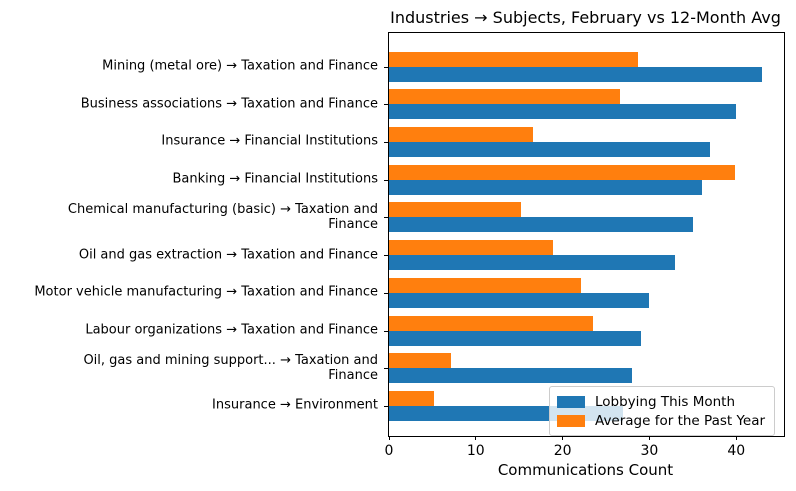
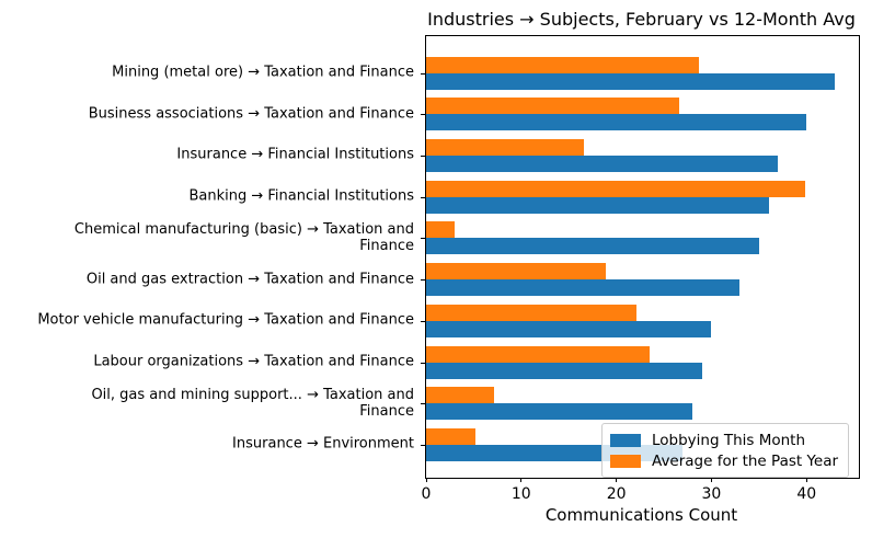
Average for the Past Year/Chemical manufacturing (basic) → Taxation and Finance: 15 -> 3
